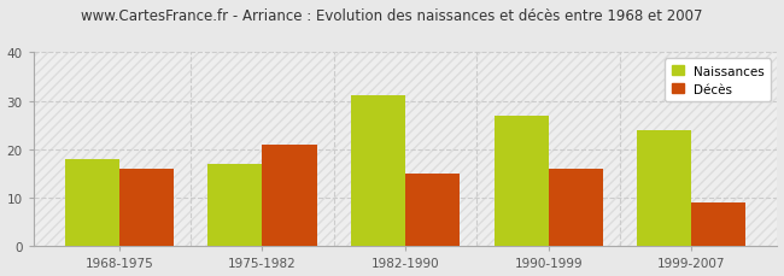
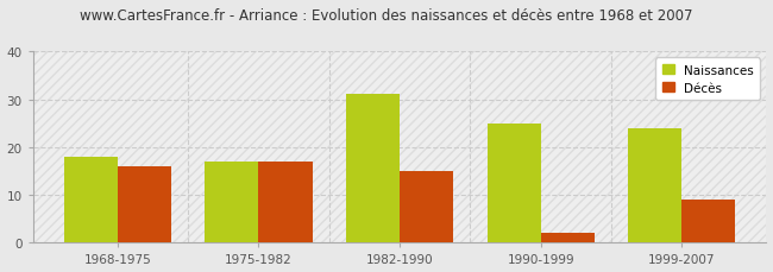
Décès/1975-1982: 21 -> 17
Naissances/1990-1999: 27 -> 25
Décès/1990-1999: 16 -> 2
